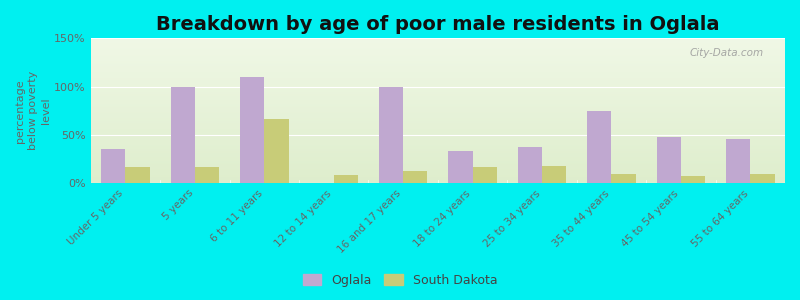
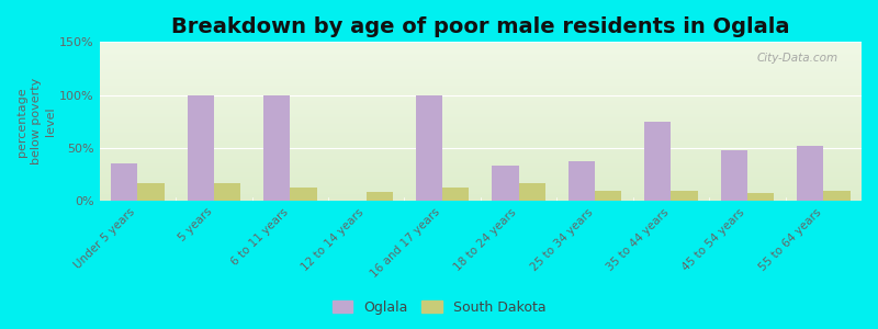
Oglala/6 to 11 years: 110% -> 100%
South Dakota/6 to 11 years: 66% -> 13%
South Dakota/25 to 34 years: 18% -> 10%
Oglala/55 to 64 years: 46% -> 52%
